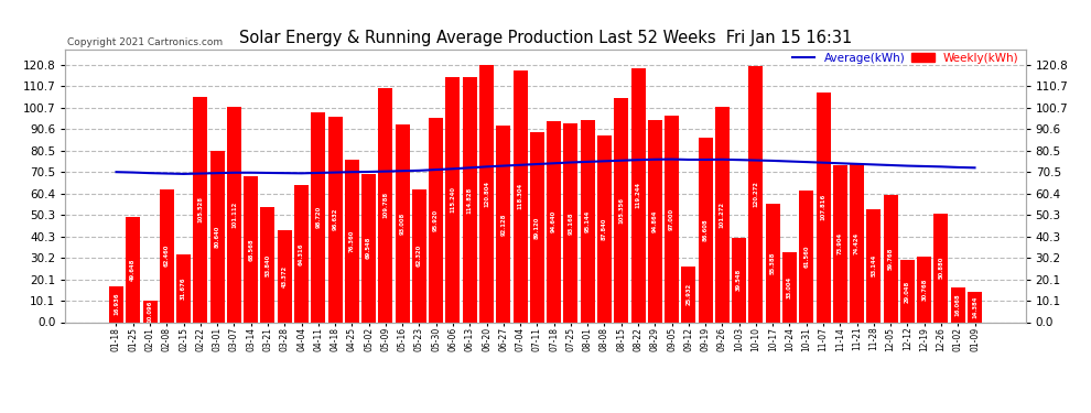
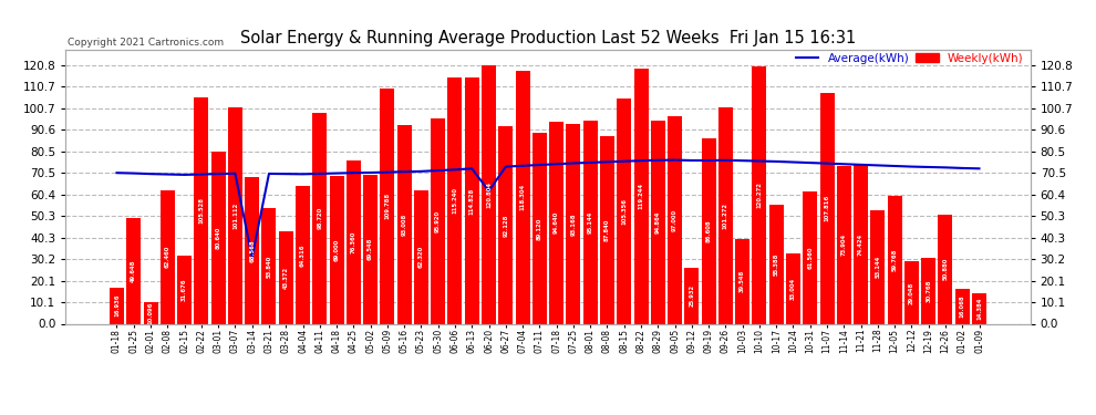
Average(kWh)/03-14: 70 -> 31
Weekly(kWh)/04-18: 97 -> 69
Average(kWh)/06-20: 73 -> 62
